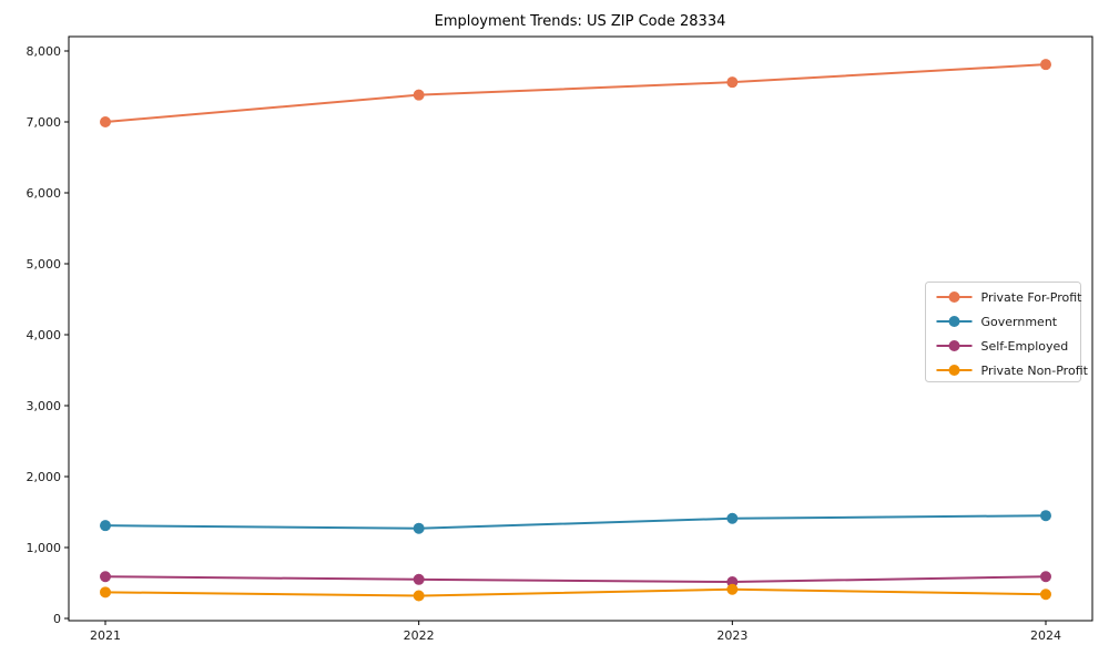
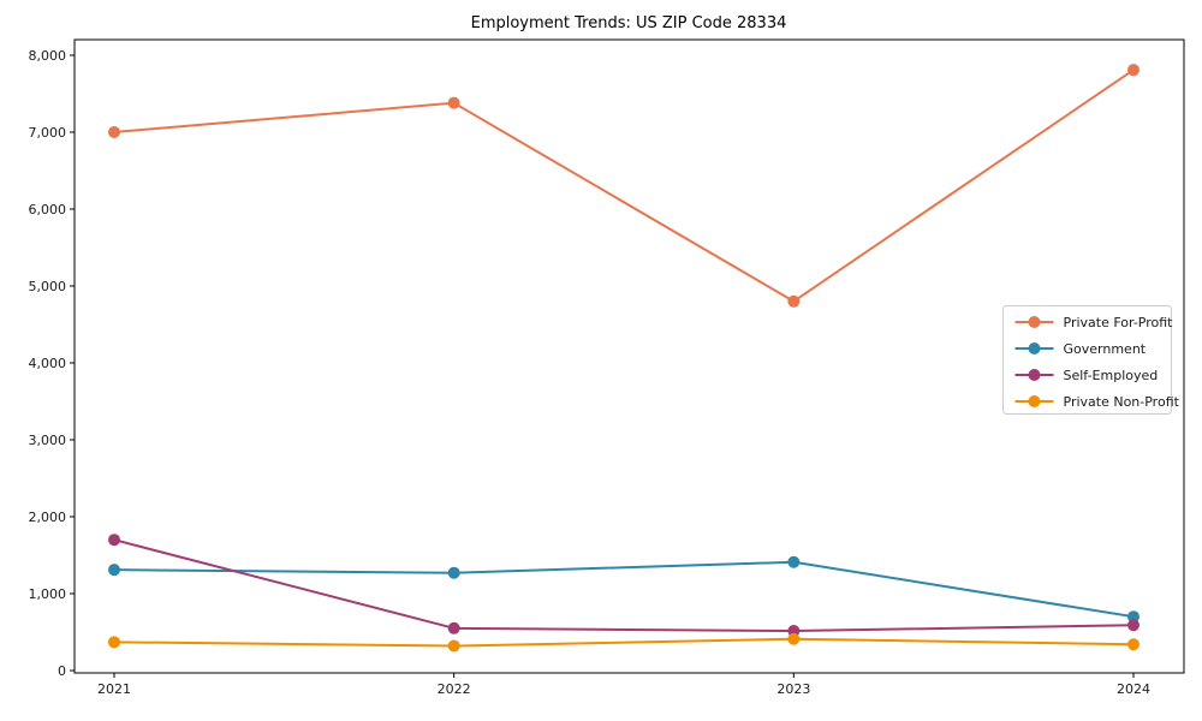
Self-Employed/2021: 600 -> 1700
Private For-Profit/2023: 7600 -> 4800
Government/2024: 1400 -> 700
